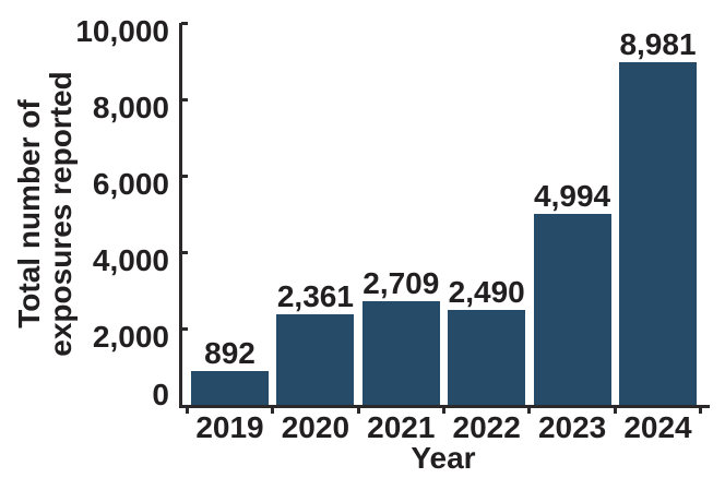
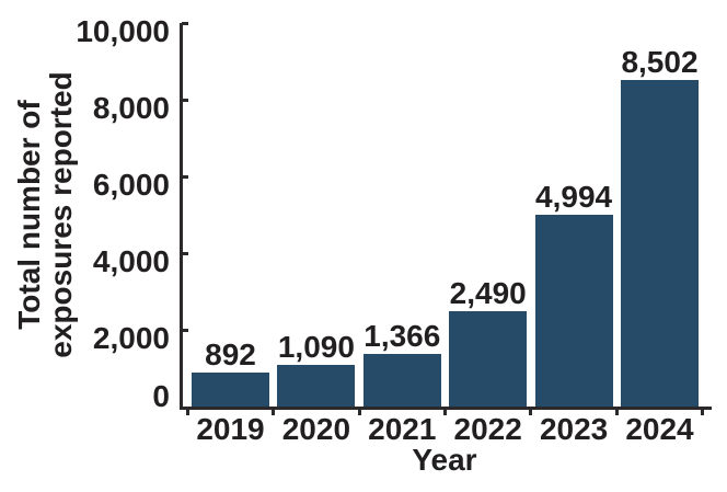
2020: 2,361 -> 1,090
2021: 2,709 -> 1,366
2024: 8,981 -> 8,502
